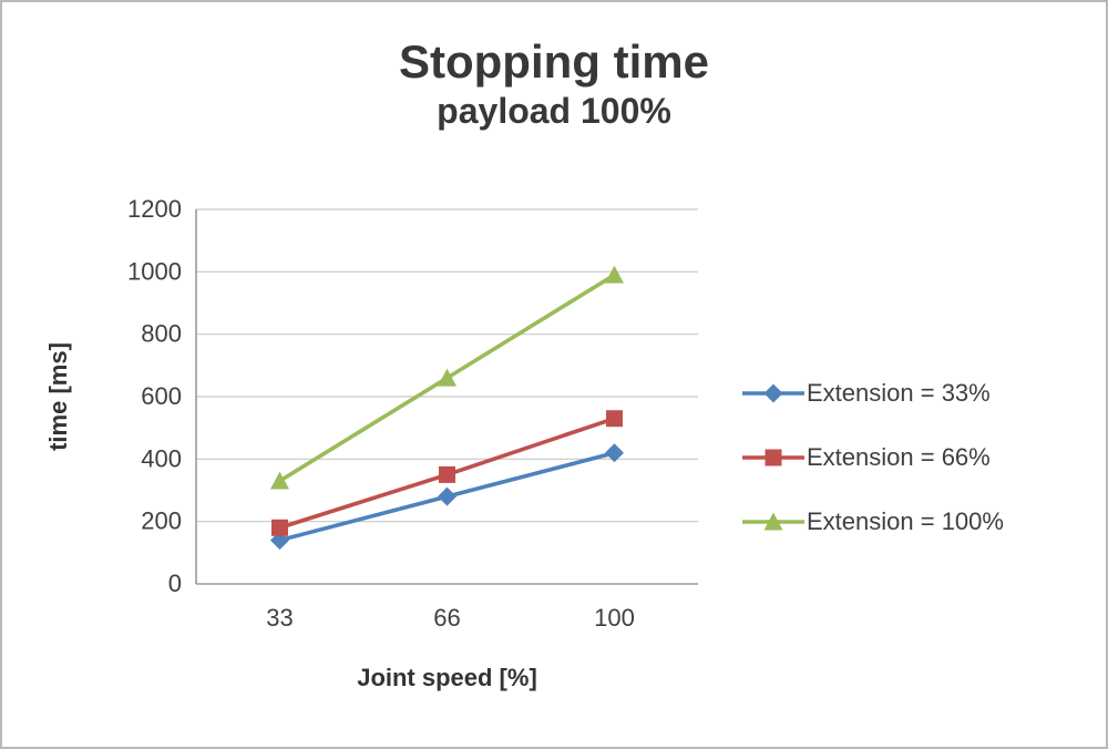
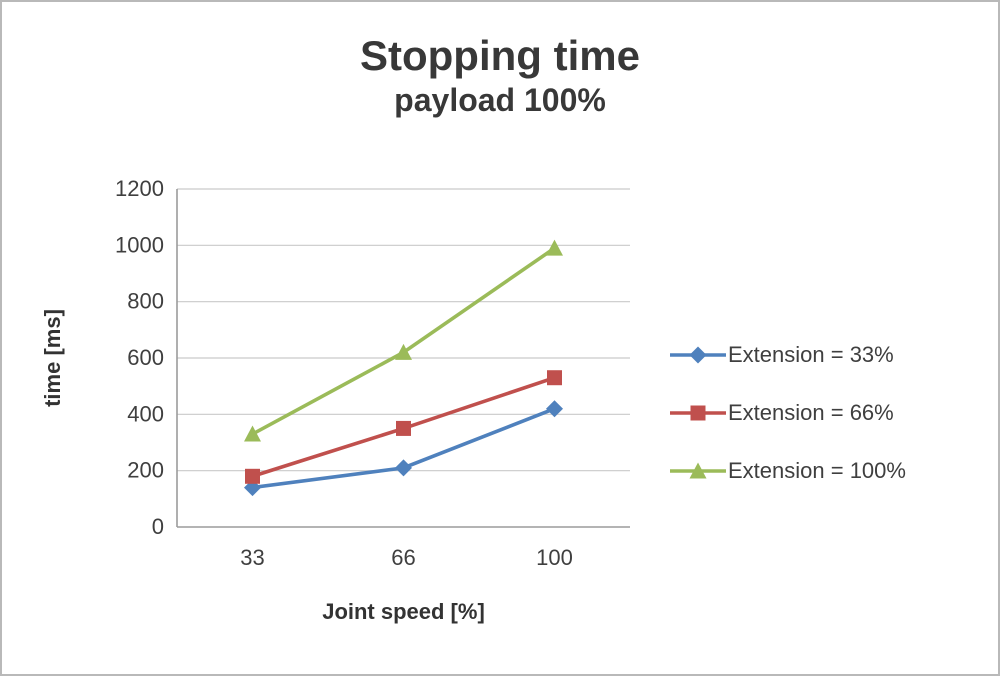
Extension = 33%/66: 280 -> 210
Extension = 100%/66: 660 -> 620
